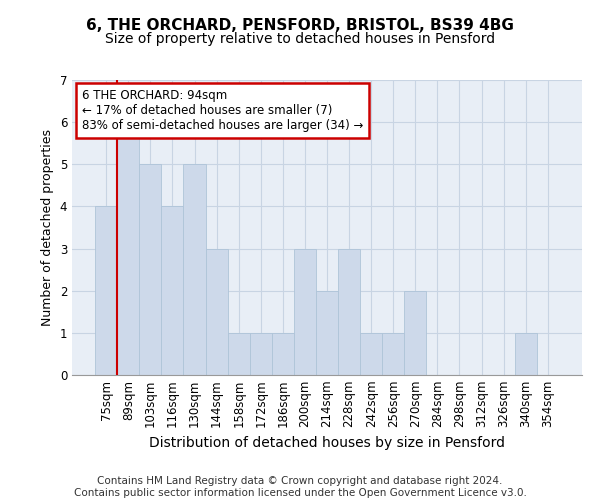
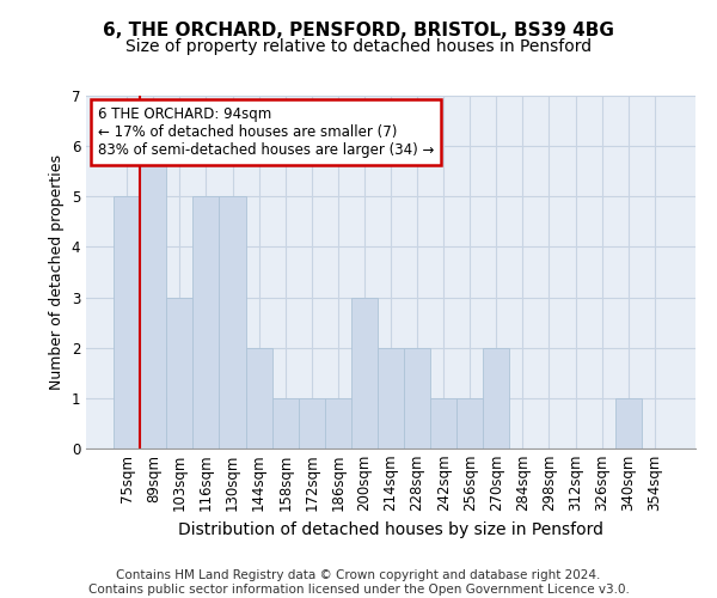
75sqm: 4 -> 5
103sqm: 5 -> 3
116sqm: 4 -> 5
144sqm: 3 -> 2
228sqm: 3 -> 2
